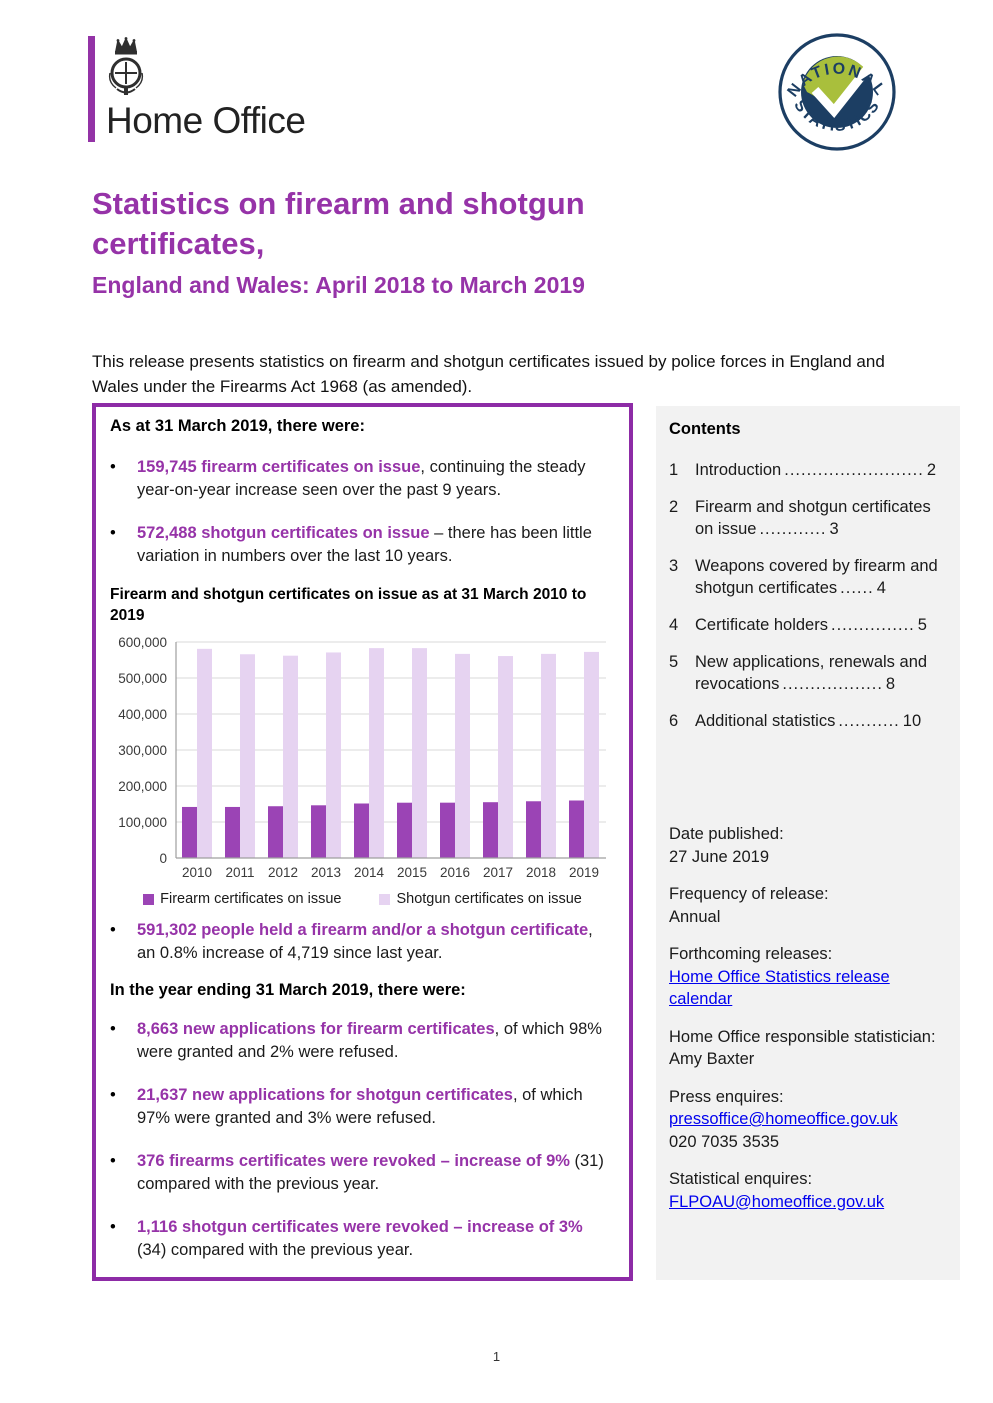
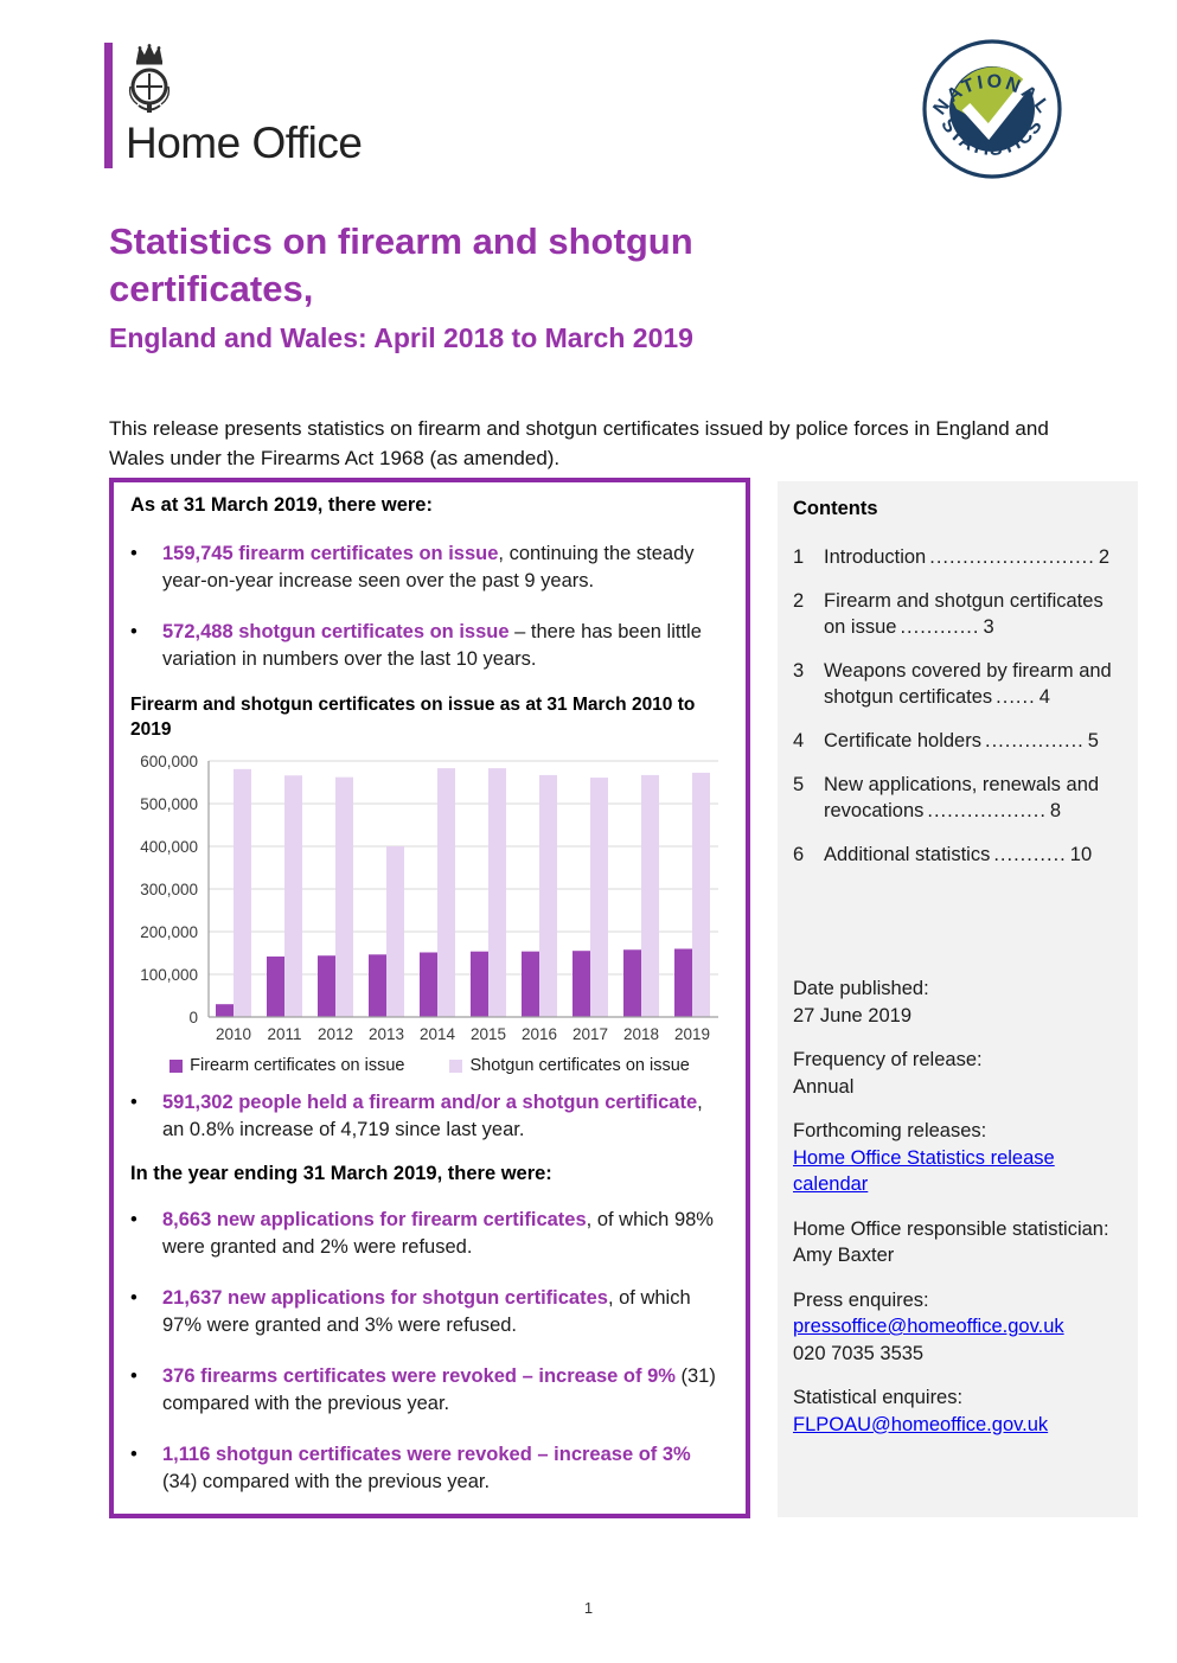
Firearm certificates on issue/2010: 140000 -> 30000
Shotgun certificates on issue/2013: 570000 -> 400000
